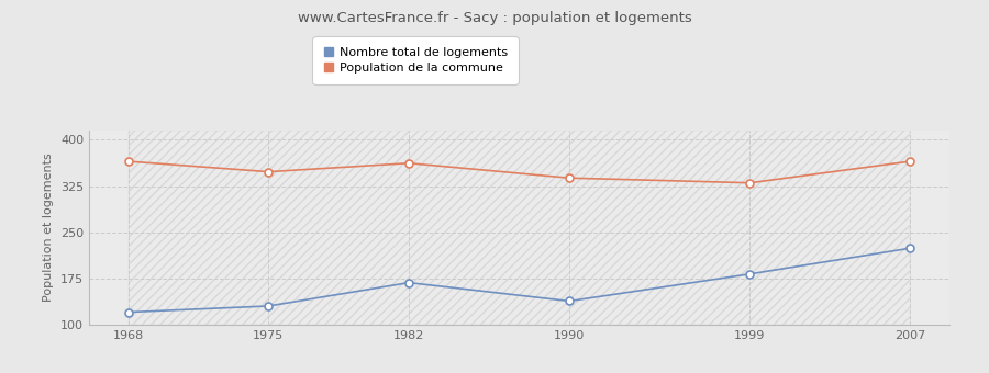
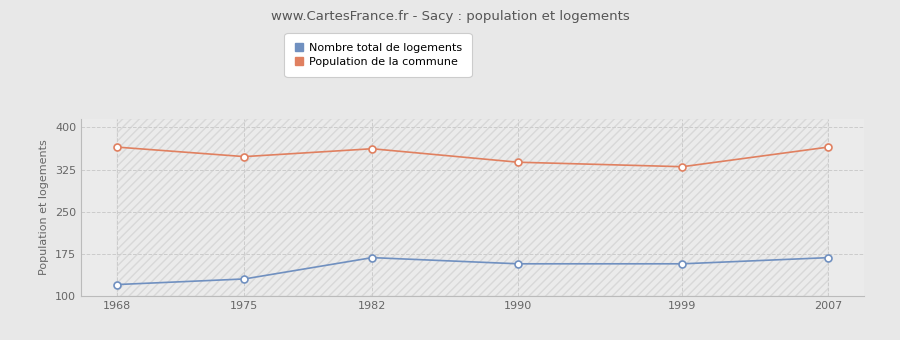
Nombre total de logements/1990: 138 -> 157
Nombre total de logements/1999: 182 -> 157
Nombre total de logements/2007: 224 -> 168
